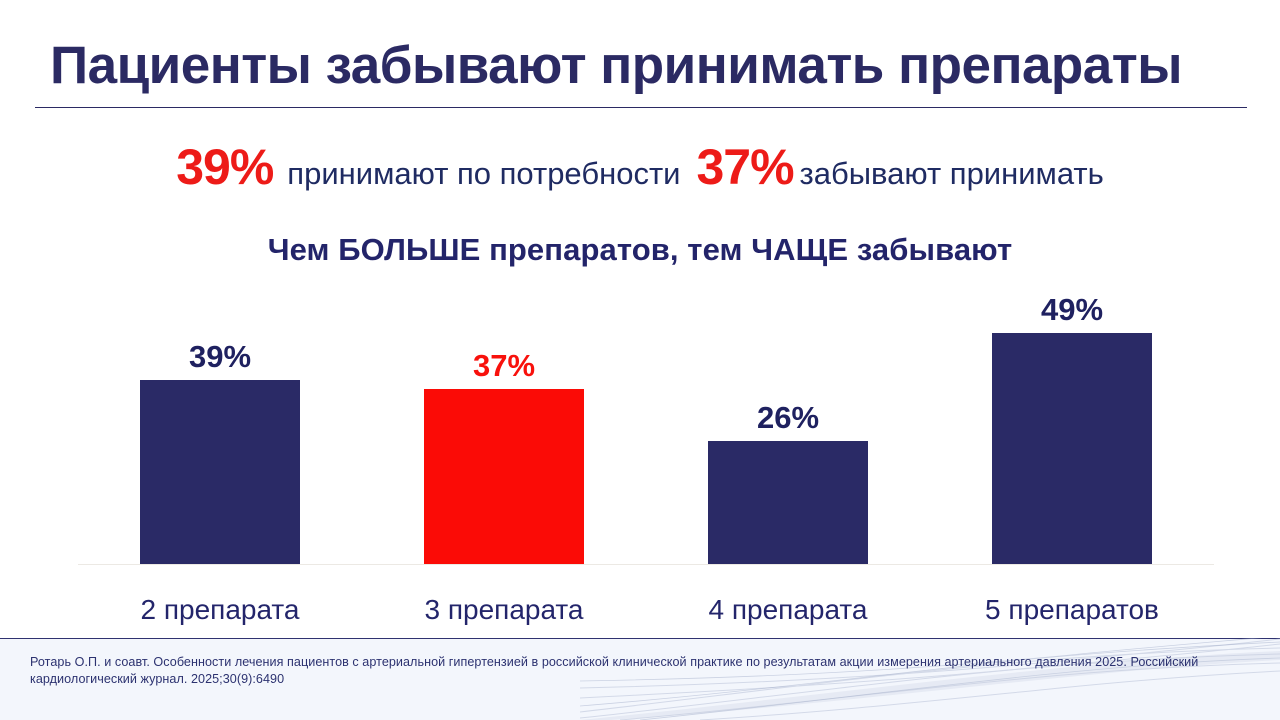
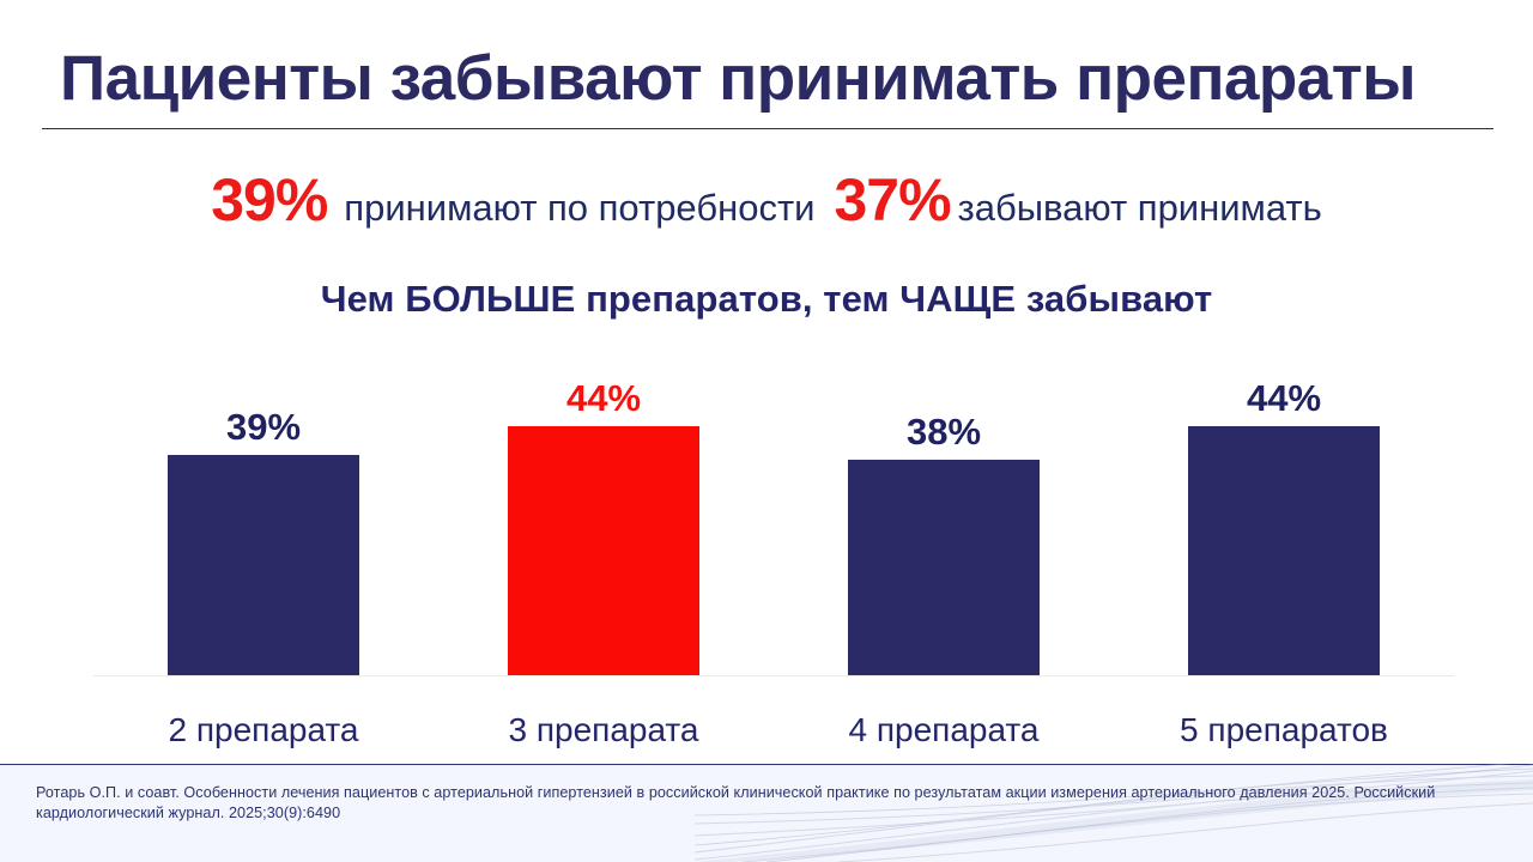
3 препарата: 37% -> 44%
4 препарата: 26% -> 38%
5 препаратов: 49% -> 44%
